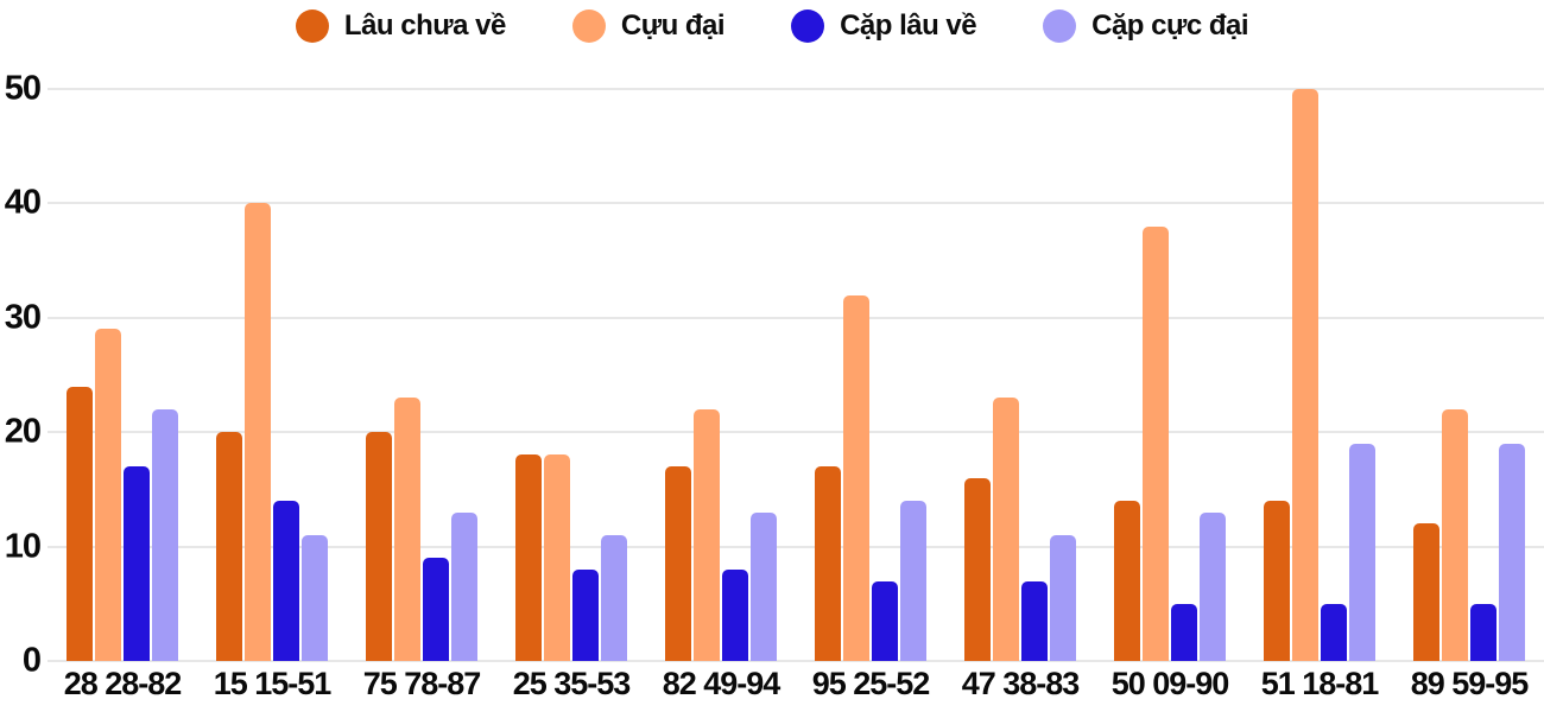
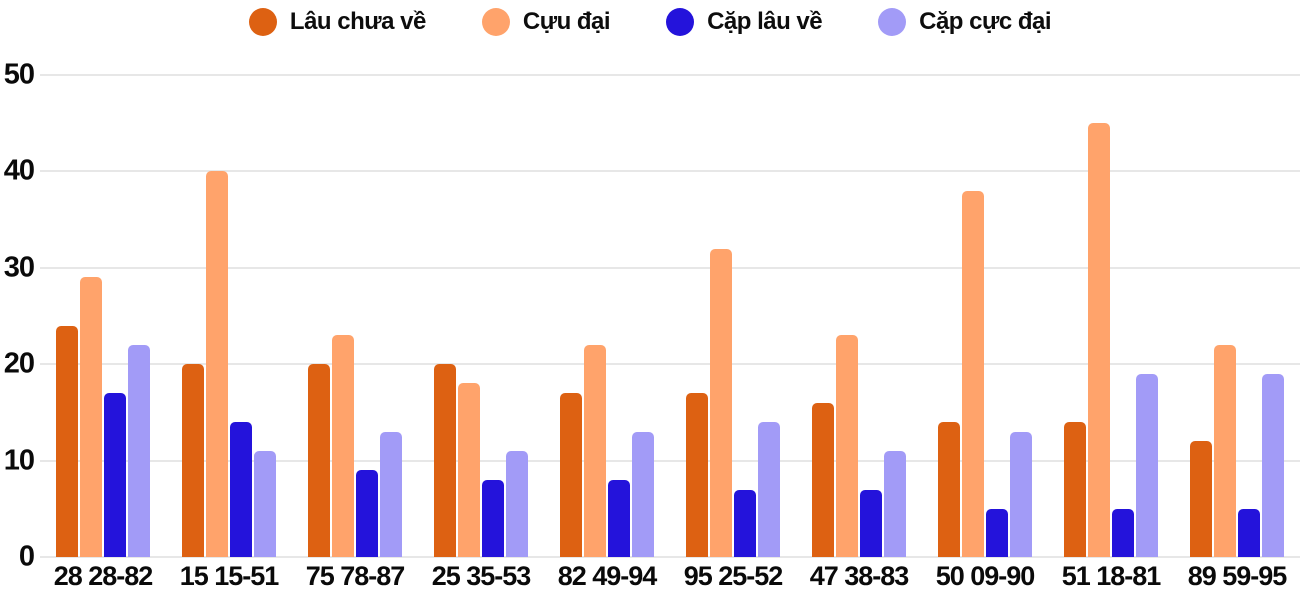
Lâu chưa về/25 35-53: 18 -> 20
Cựu đại/51 18-81: 50 -> 45
